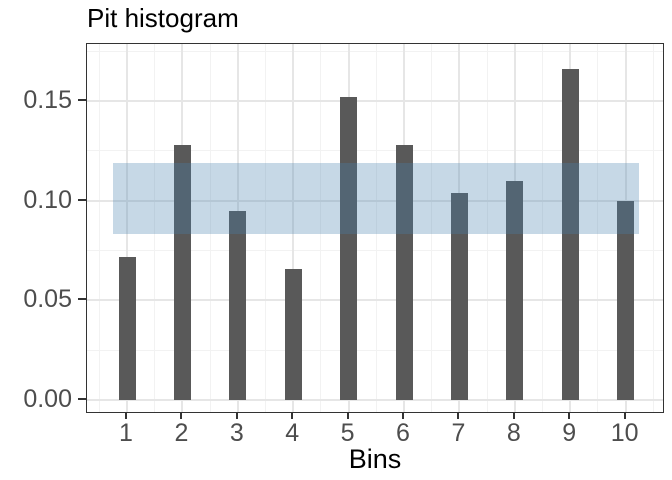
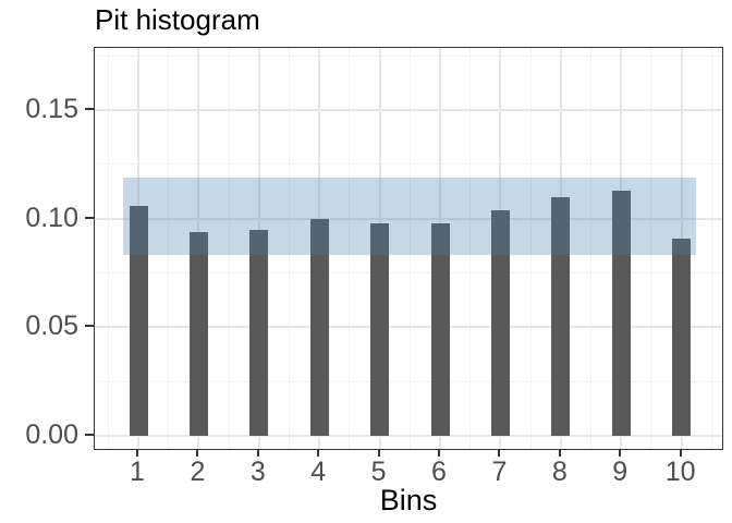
1: 0.072 -> 0.106
2: 0.128 -> 0.094
4: 0.066 -> 0.100
5: 0.152 -> 0.098
6: 0.128 -> 0.098
9: 0.166 -> 0.113
10: 0.100 -> 0.091
